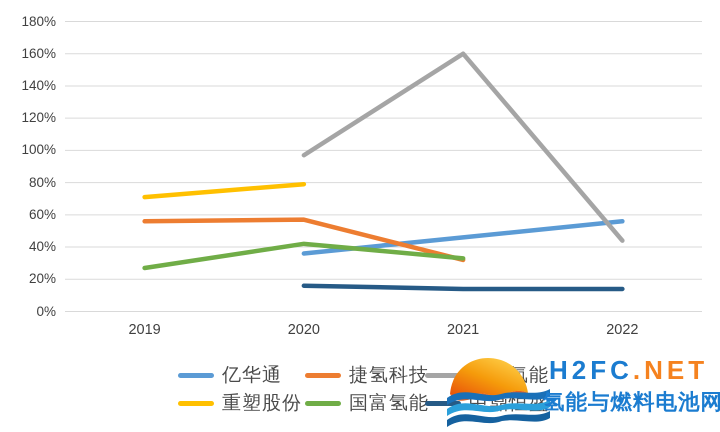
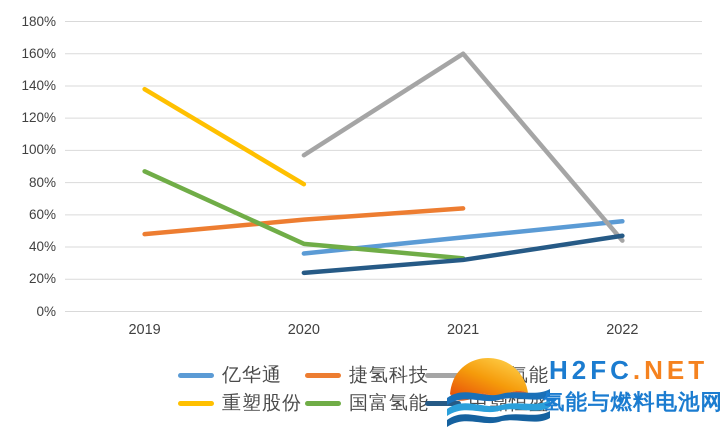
捷氢科技/2019: 56% -> 48%
重塑股份/2019: 71% -> 138%
国富氢能/2019: 27% -> 87%
中鼎恒盛/2020: 16% -> 24%
捷氢科技/2021: 32% -> 64%
中鼎恒盛/2021: 14% -> 32%
中鼎恒盛/2022: 14% -> 47%
